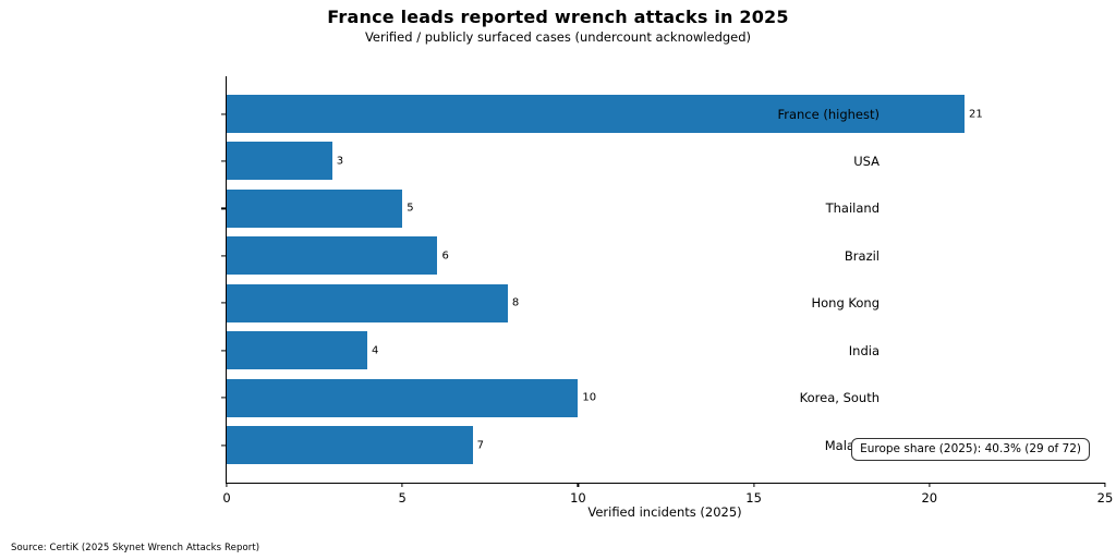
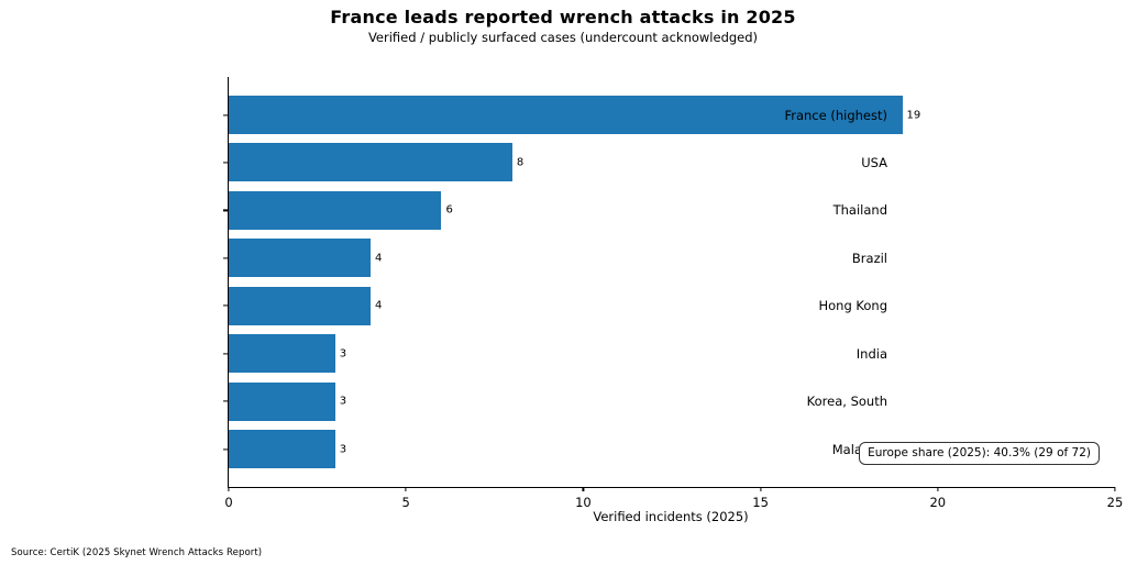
France (highest): 21 -> 19
USA: 3 -> 8
Thailand: 5 -> 6
Brazil: 6 -> 4
Hong Kong: 8 -> 4
India: 4 -> 3
Korea, South: 10 -> 3
Malaysia: 7 -> 3
